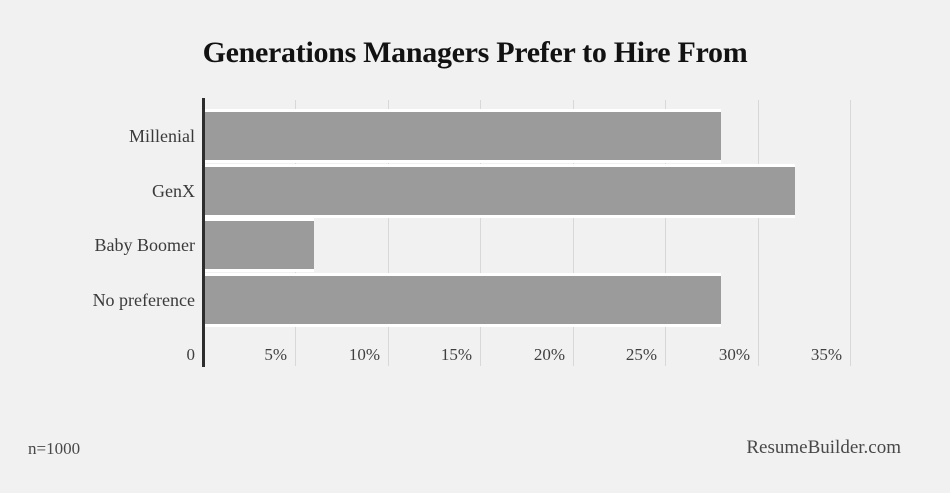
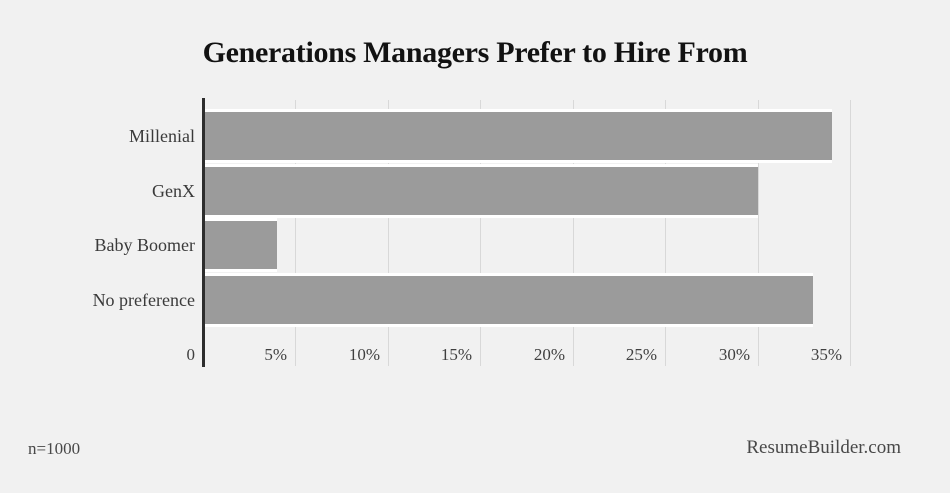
Millenial: 28% -> 34%
GenX: 32% -> 30%
Baby Boomer: 6% -> 4%
No preference: 28% -> 33%
